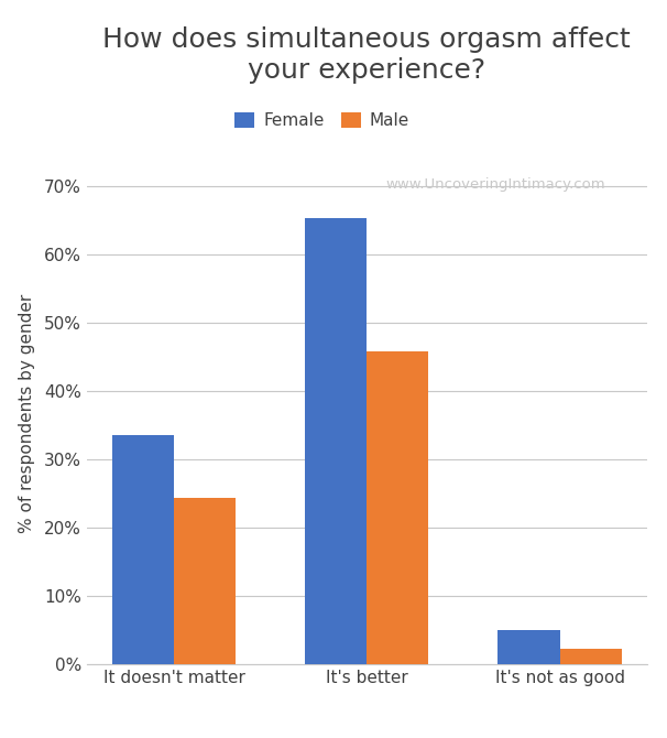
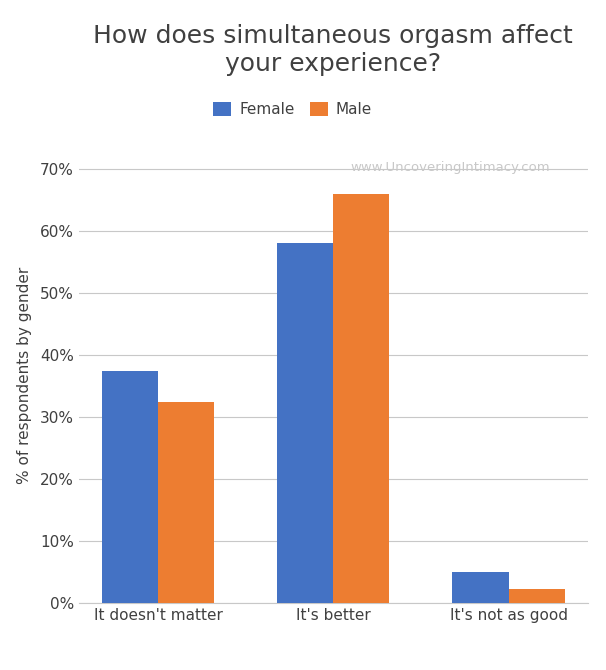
Female/It doesn't matter: 33.6% -> 37.5%
Male/It doesn't matter: 24.4% -> 32.5%
Female/It's better: 65.4% -> 58.0%
Male/It's better: 45.8% -> 66.0%
